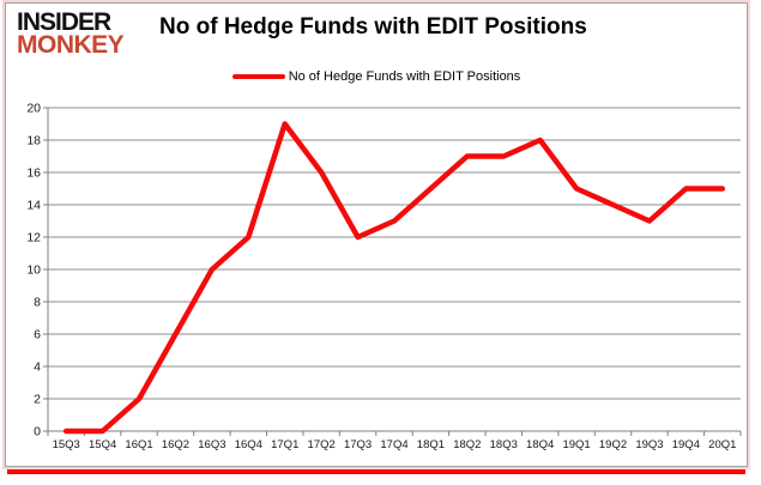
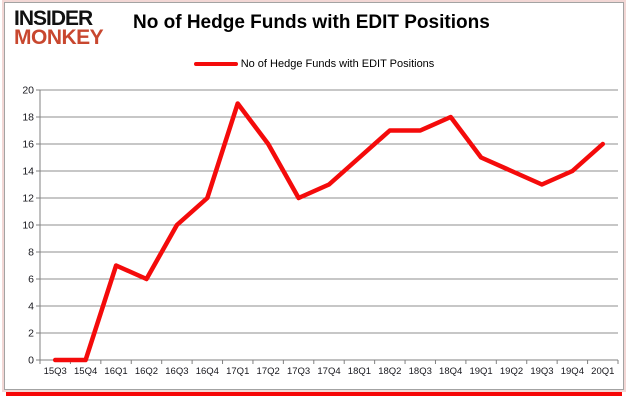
16Q1: 2 -> 7
19Q4: 15 -> 14
20Q1: 15 -> 16
